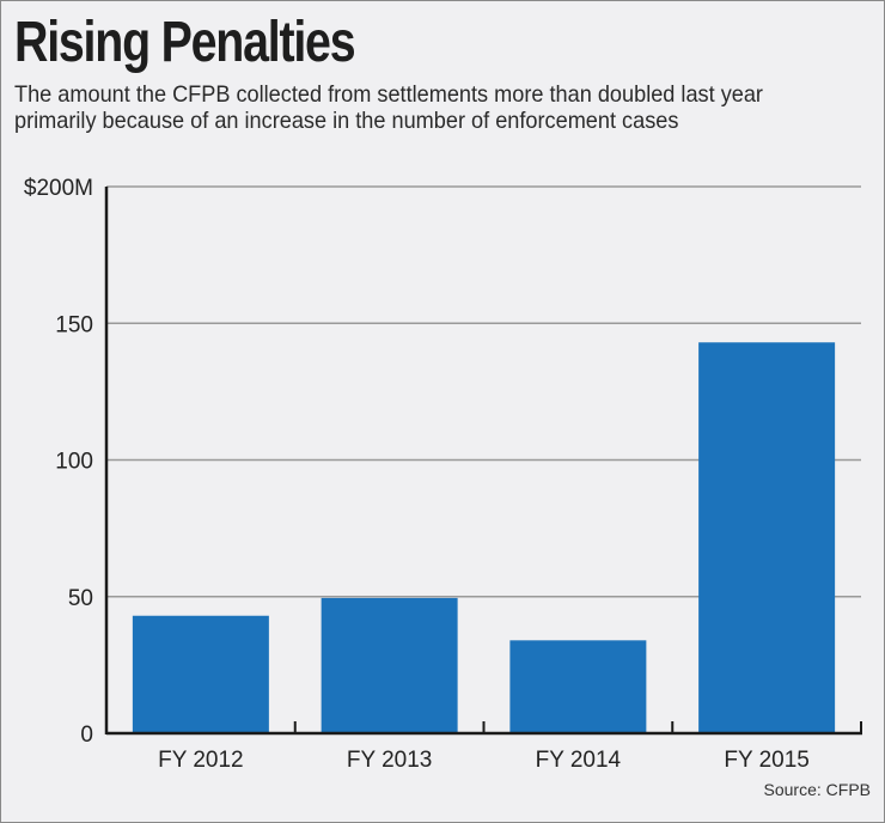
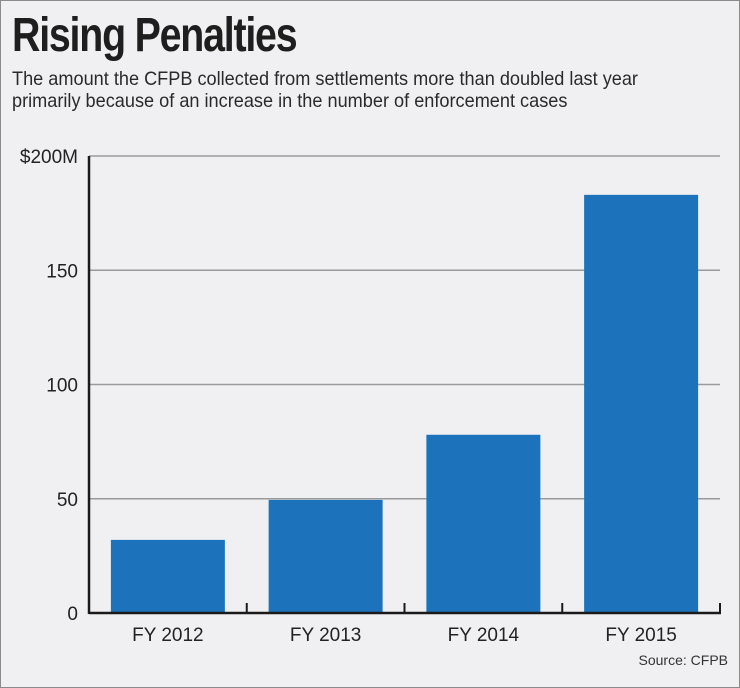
FY 2012: $43M -> $32M
FY 2014: $34M -> $78M
FY 2015: $143M -> $183M
